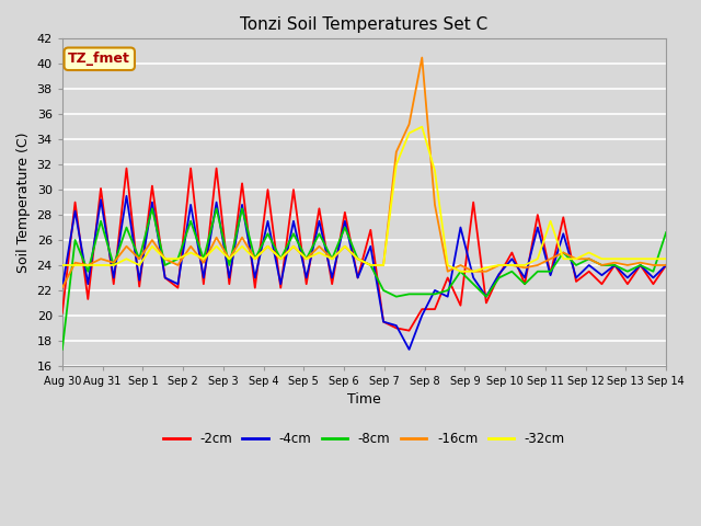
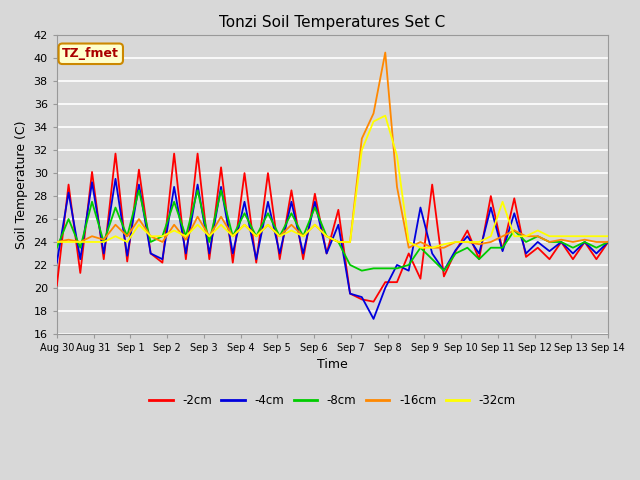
-8cm/Aug 30: 17.3 -> 23.5
-16cm/Aug 30: 22.2 -> 24.0
-8cm/Sep 14: 26.6 -> 24.0
